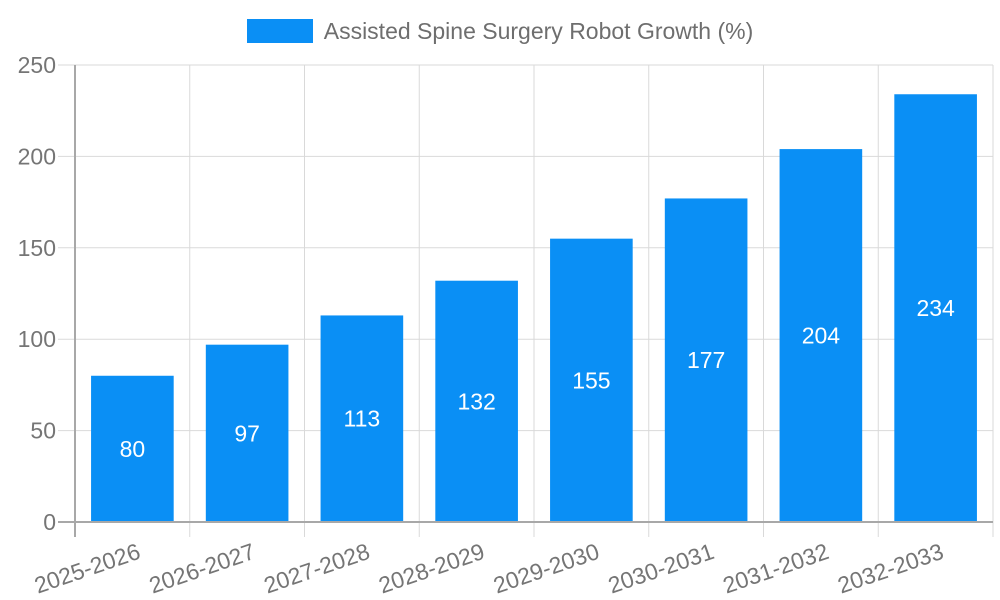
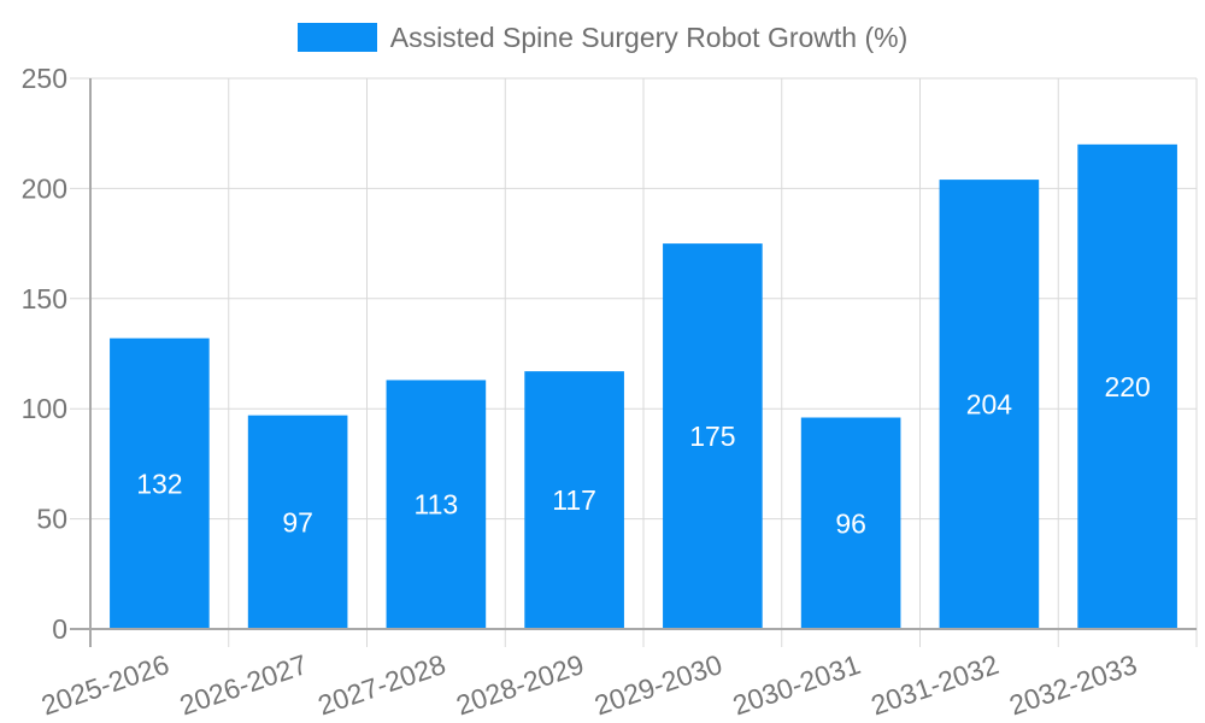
2025-2026: 80 -> 132
2028-2029: 132 -> 117
2029-2030: 155 -> 175
2030-2031: 177 -> 96
2032-2033: 234 -> 220
